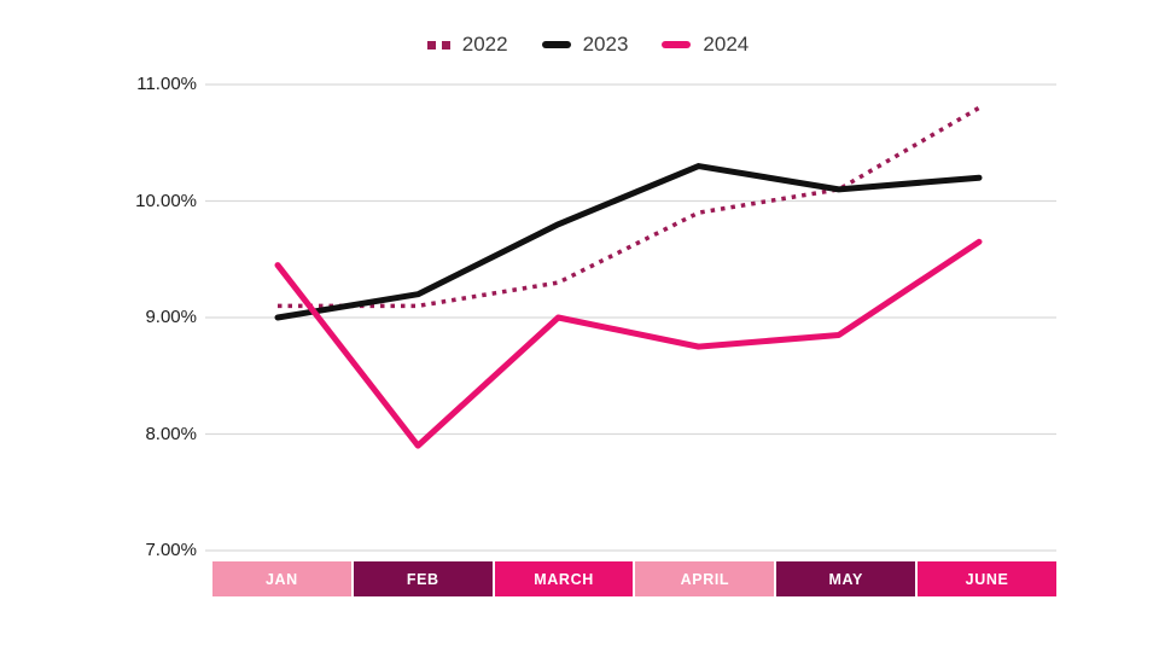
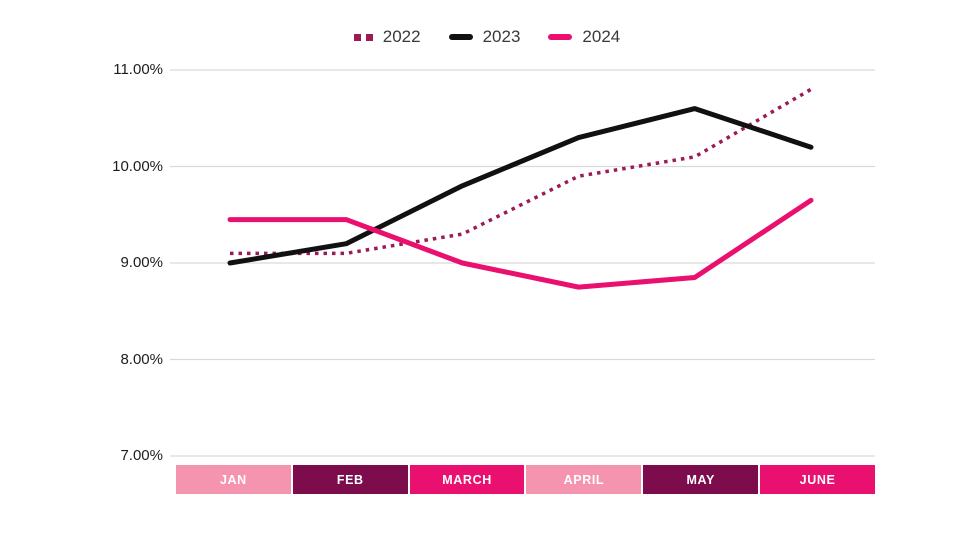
2024/FEB: 7.9% -> 9.4%
2023/MAY: 10.1% -> 10.6%
